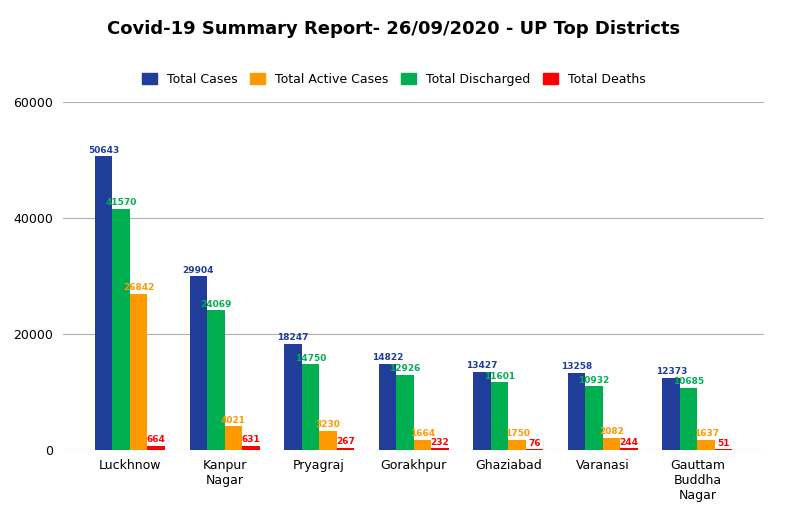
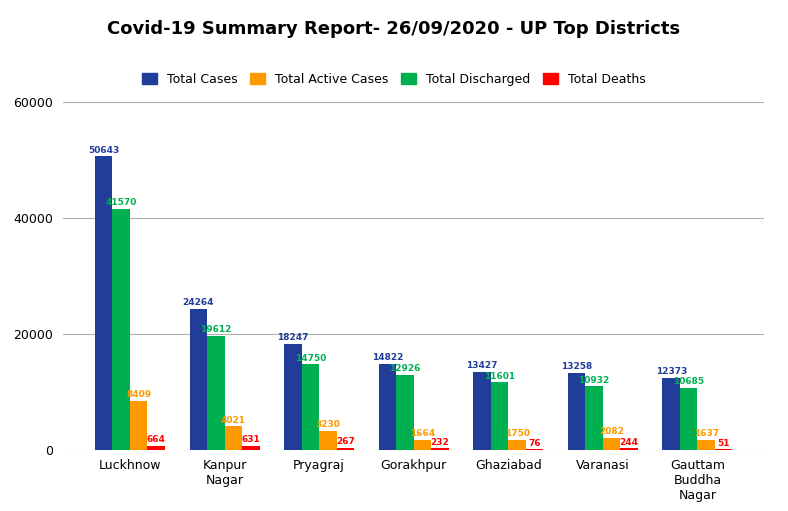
Total Active Cases/Luckhnow: 26842 -> 8409
Total Cases/Kanpur Nagar: 29904 -> 24264
Total Discharged/Kanpur Nagar: 24069 -> 19612
